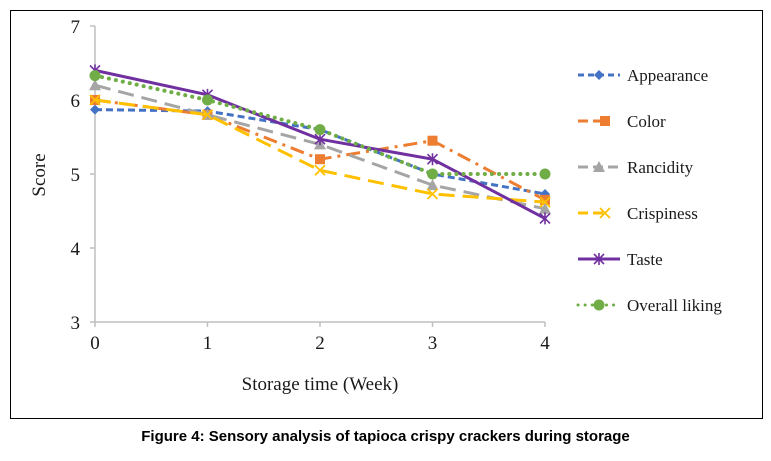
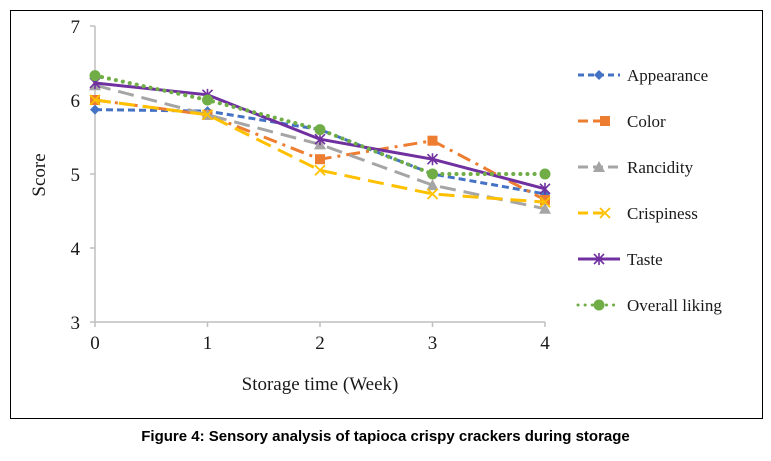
Taste/0: 6.4 -> 6.2
Taste/4: 4.4 -> 4.8
